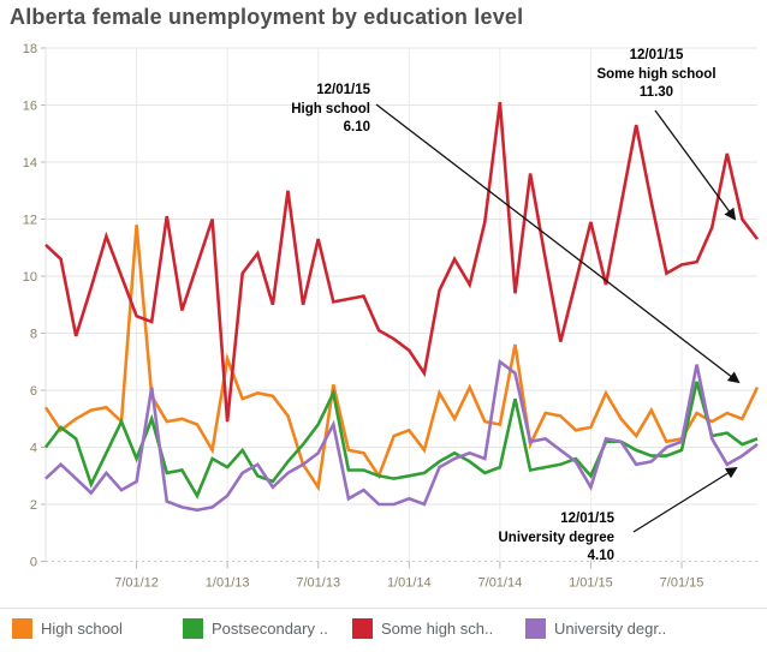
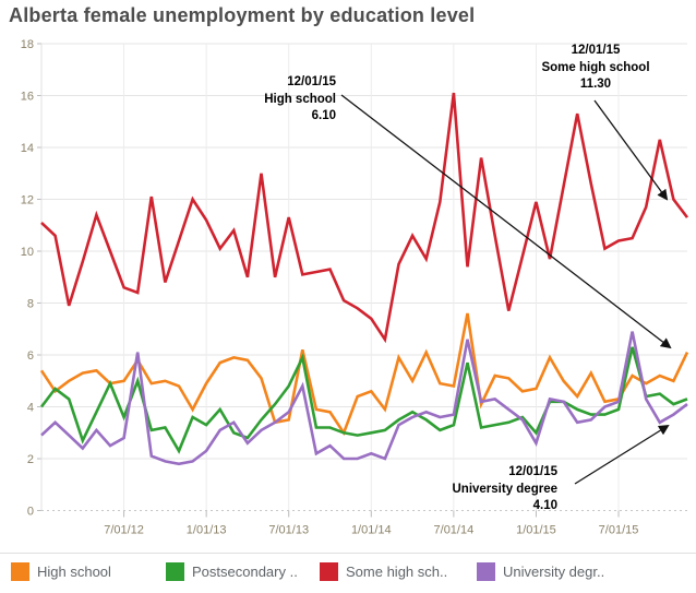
High school/7/01/12: 11.8 -> 5.0
High school/1/01/13: 7.1 -> 4.9
Some high sch../1/01/13: 4.9 -> 11.2
High school/7/01/13: 2.6 -> 3.5
University degr../7/01/14: 7.0 -> 3.7
